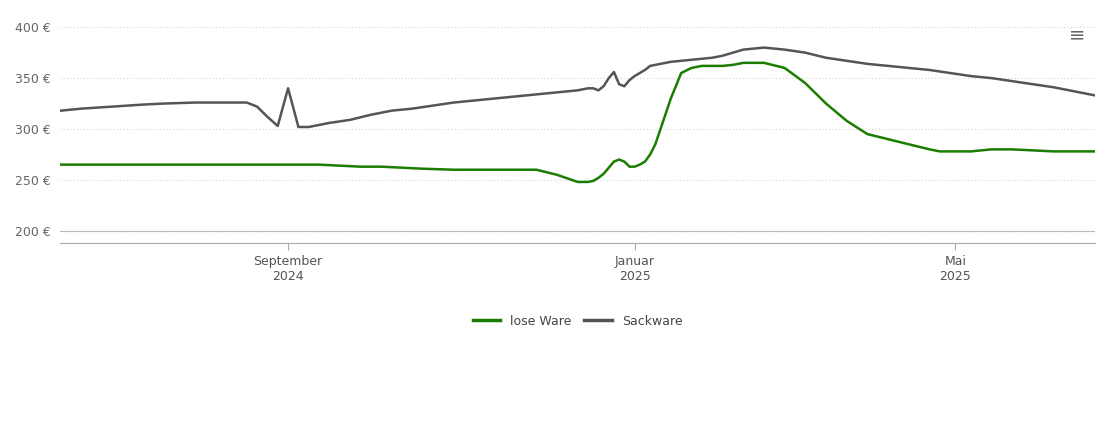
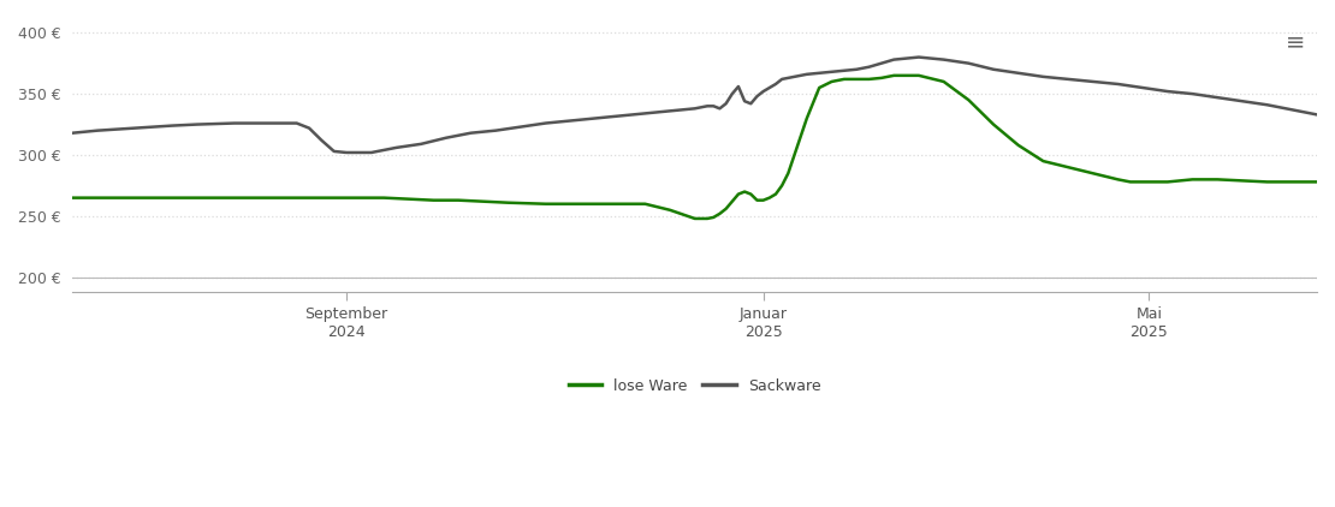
Sackware/September 2024: 340 € -> 302 €
